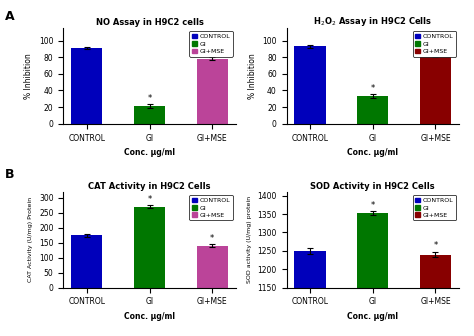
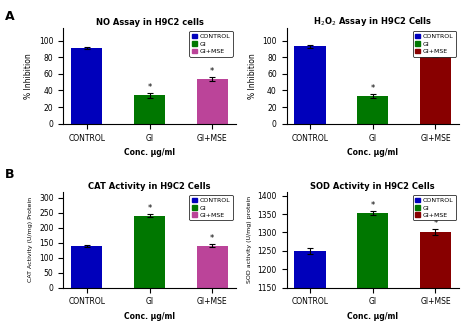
NO Assay in H9C2 cells/GI: 21 -> 34
NO Assay in H9C2 cells/GI+MSE: 78 -> 54
CAT Activity in H9C2 Cells/CONTROL: 175 -> 140
CAT Activity in H9C2 Cells/GI: 270 -> 240
SOD Activity in H9C2 Cells/GI+MSE: 1240 -> 1300
